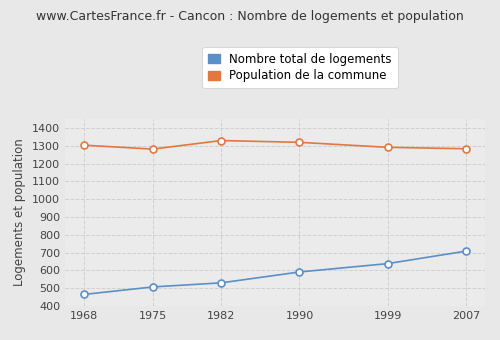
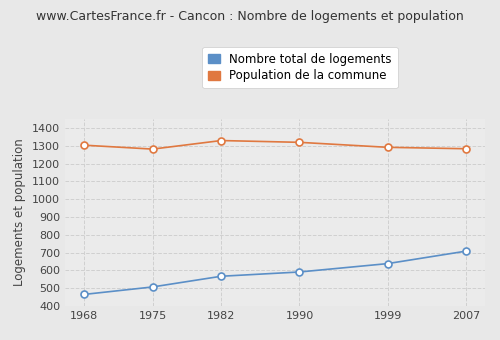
Nombre total de logements/1982: 530 -> 570
